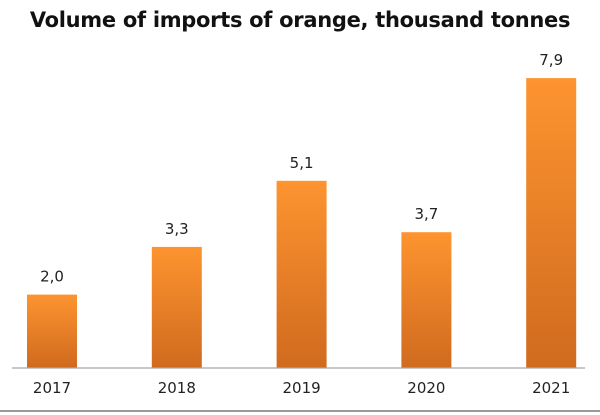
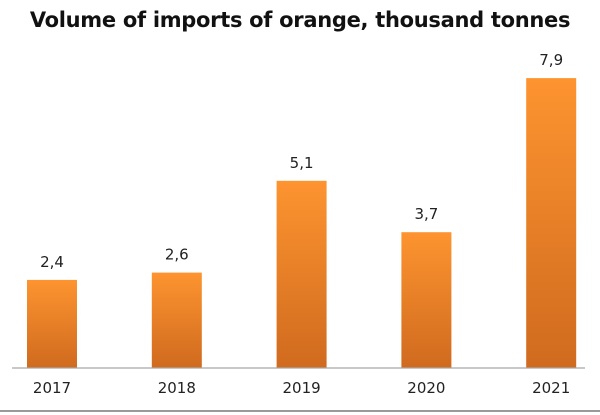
2017: 2,0 -> 2,4
2018: 3,3 -> 2,6
